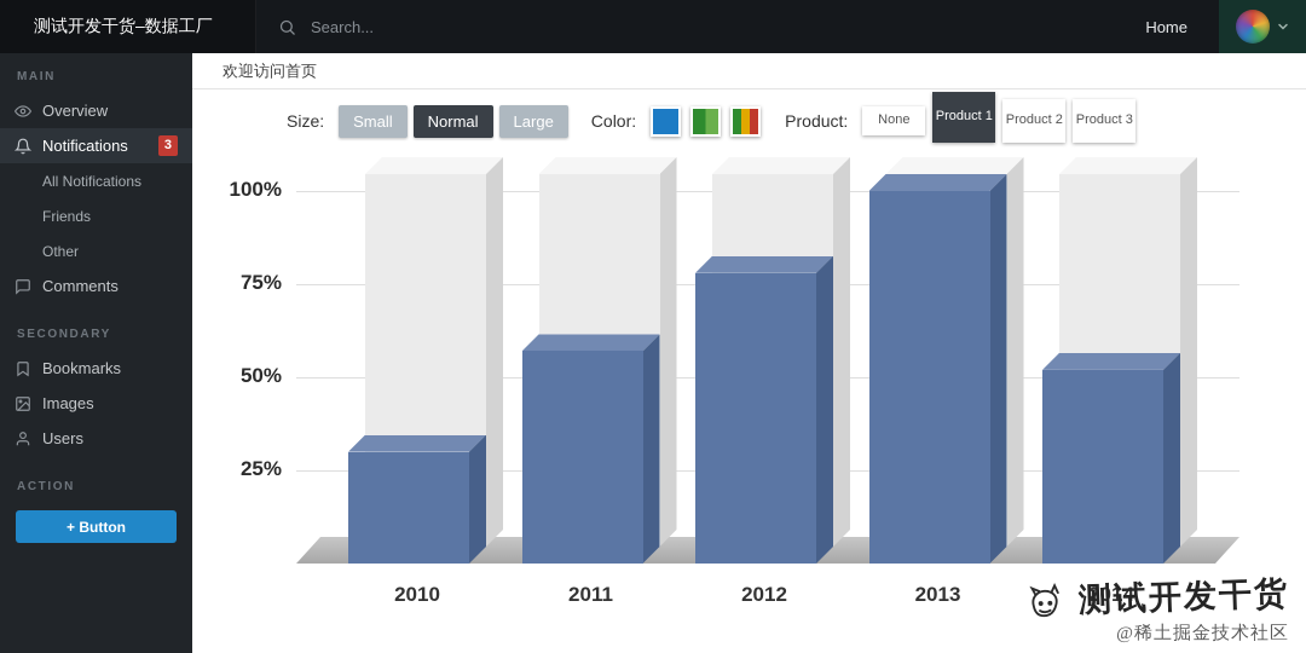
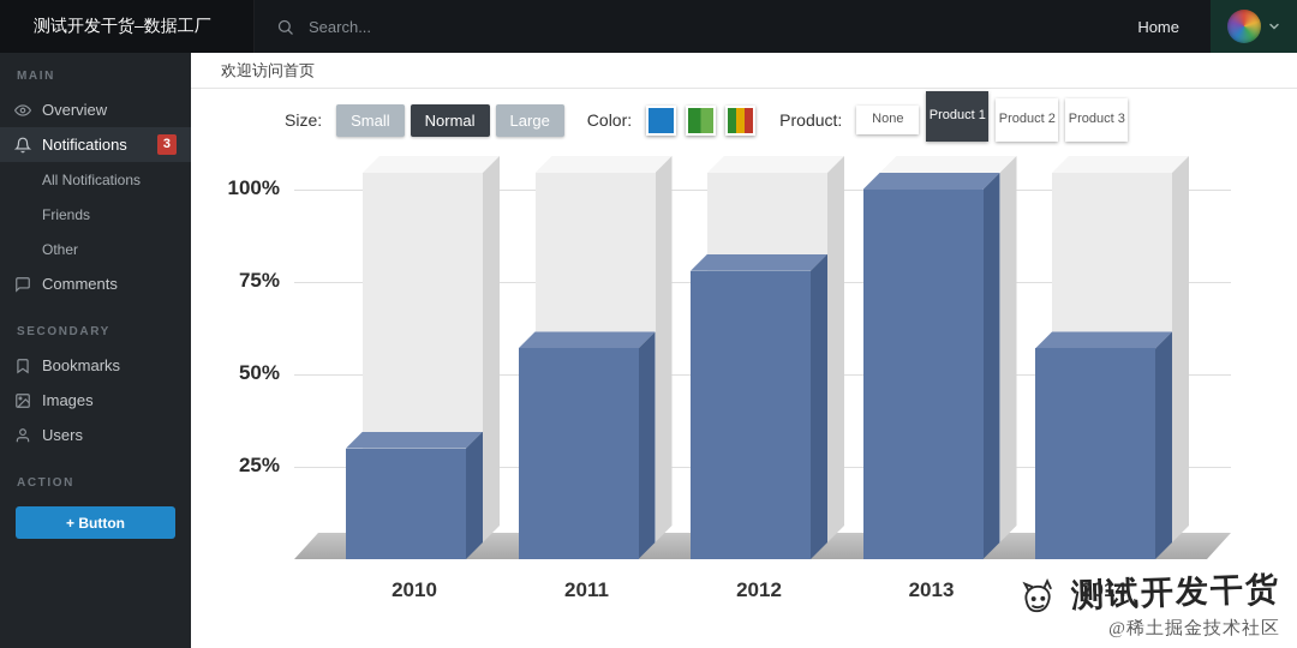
Product 1/2014: 52% -> 57%
